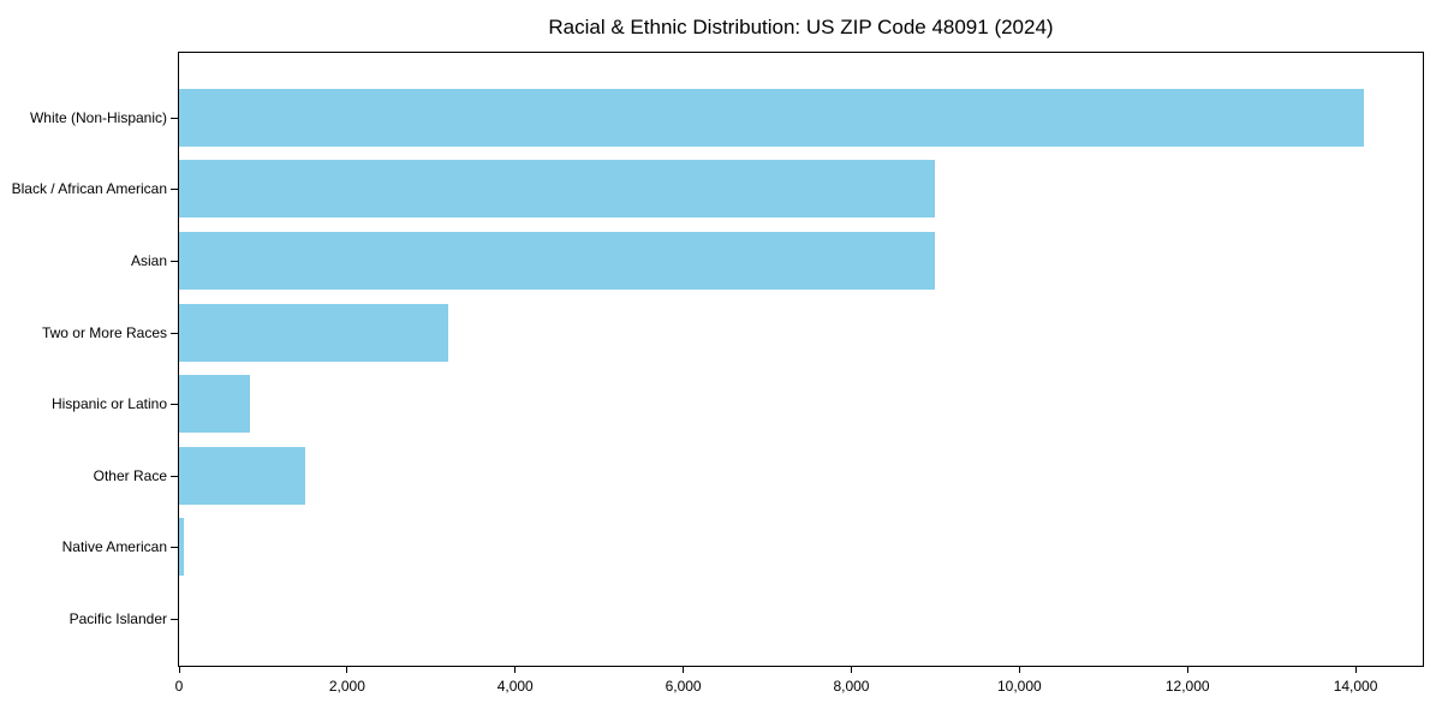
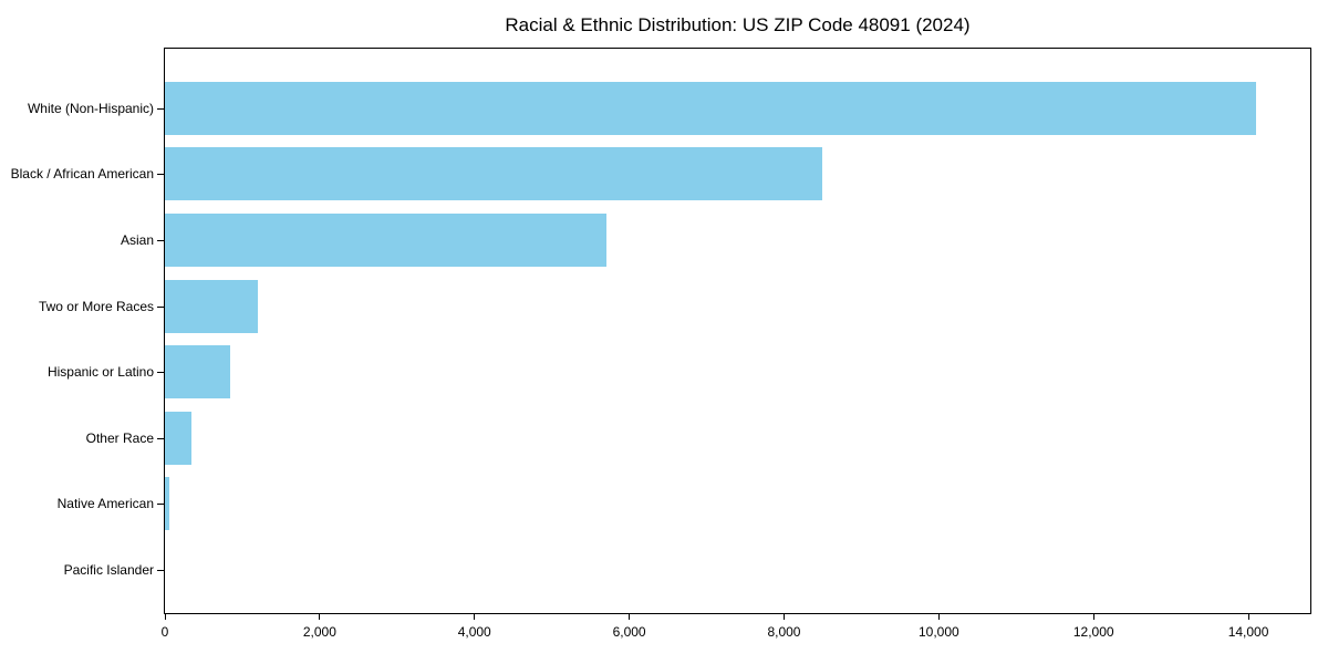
Black / African American: 9000 -> 8500
Asian: 9000 -> 5700
Two or More Races: 3200 -> 1200
Other Race: 1500 -> 300
